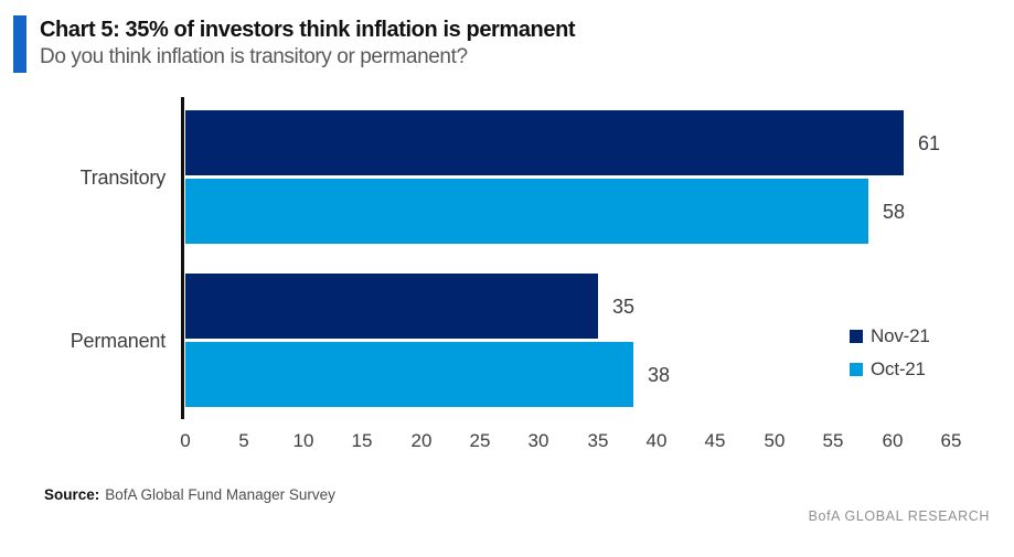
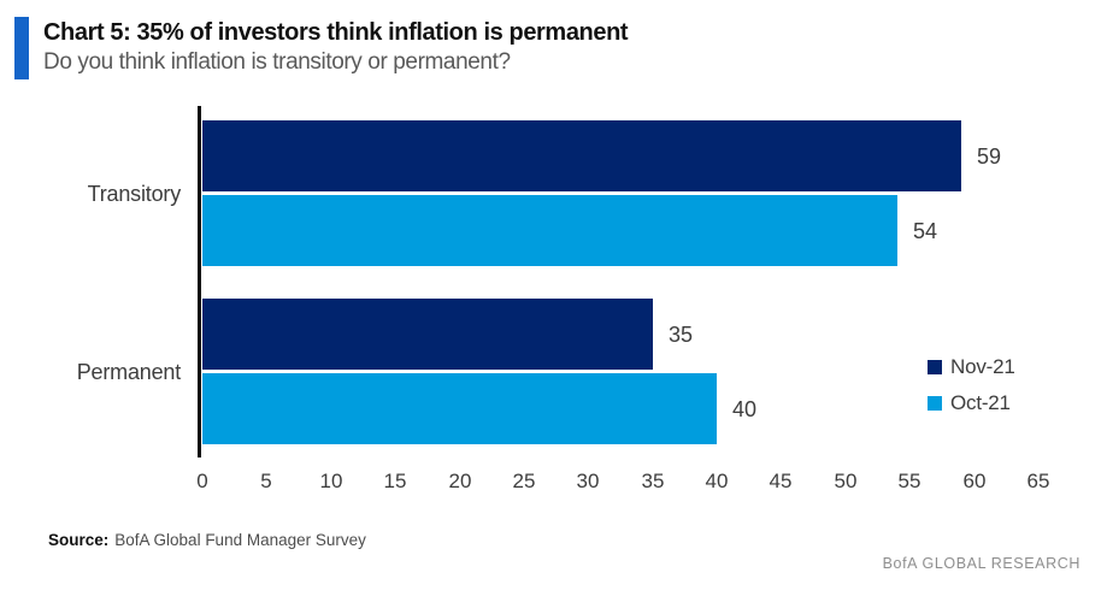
Nov-21/Transitory: 61 -> 59
Oct-21/Transitory: 58 -> 54
Oct-21/Permanent: 38 -> 40
